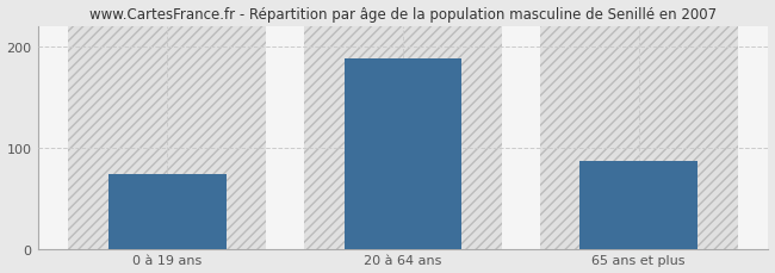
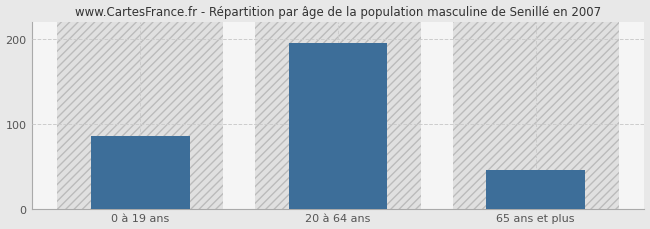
0 à 19 ans: 74 -> 85
20 à 64 ans: 188 -> 195
65 ans et plus: 86 -> 45
